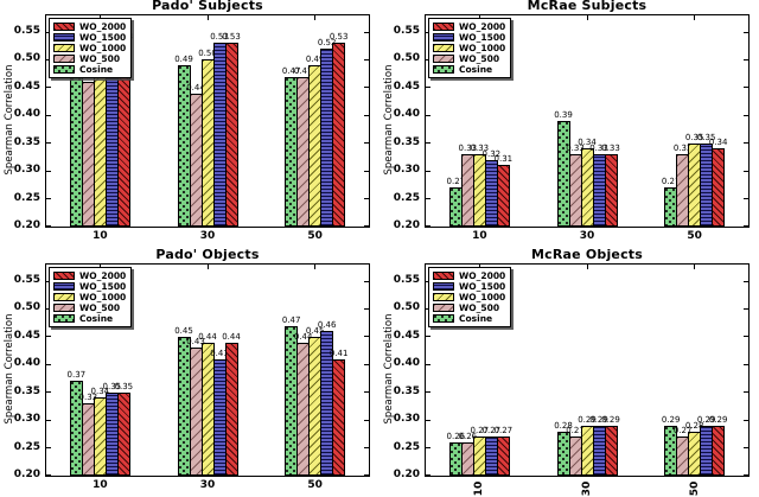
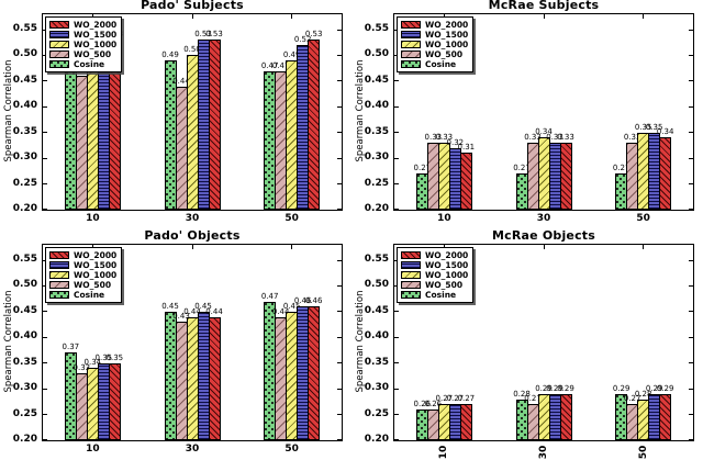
McRae Subjects/Cosine/30: 0.39 -> 0.27
Pado' Objects/WO_1500/30: 0.41 -> 0.45
Pado' Objects/WO_2000/50: 0.41 -> 0.46
